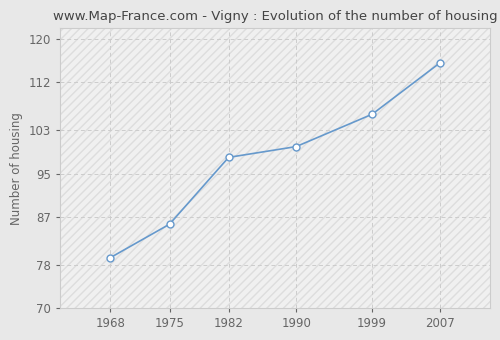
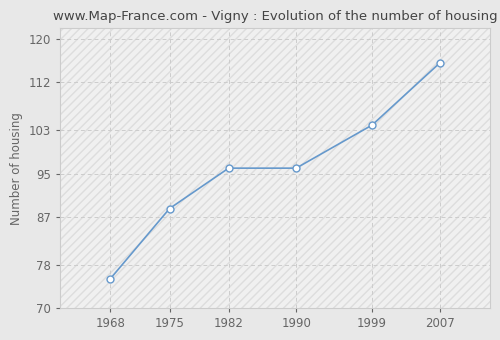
1968: 79.4 -> 75.5
1975: 85.6 -> 88.5
1982: 98.0 -> 96.0
1990: 100.0 -> 96.0
1999: 106.0 -> 104.0
